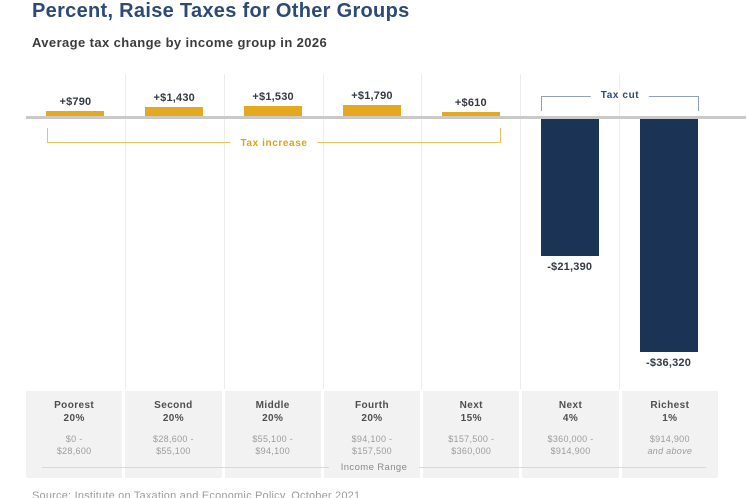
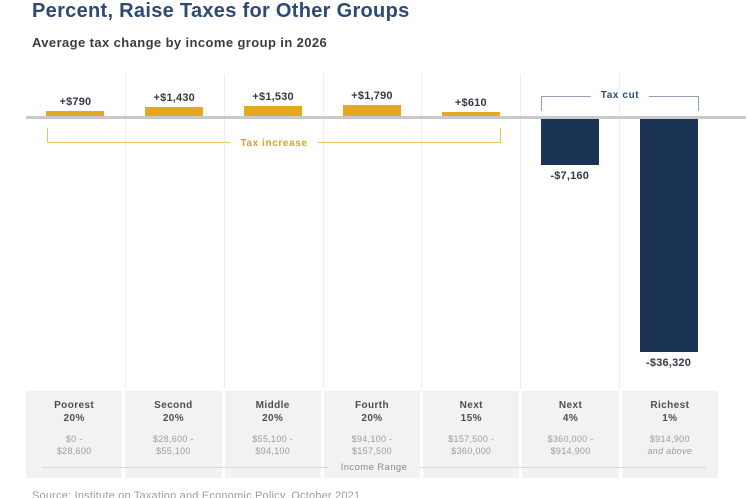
Next 4%: -$21,390 -> -$7,160
